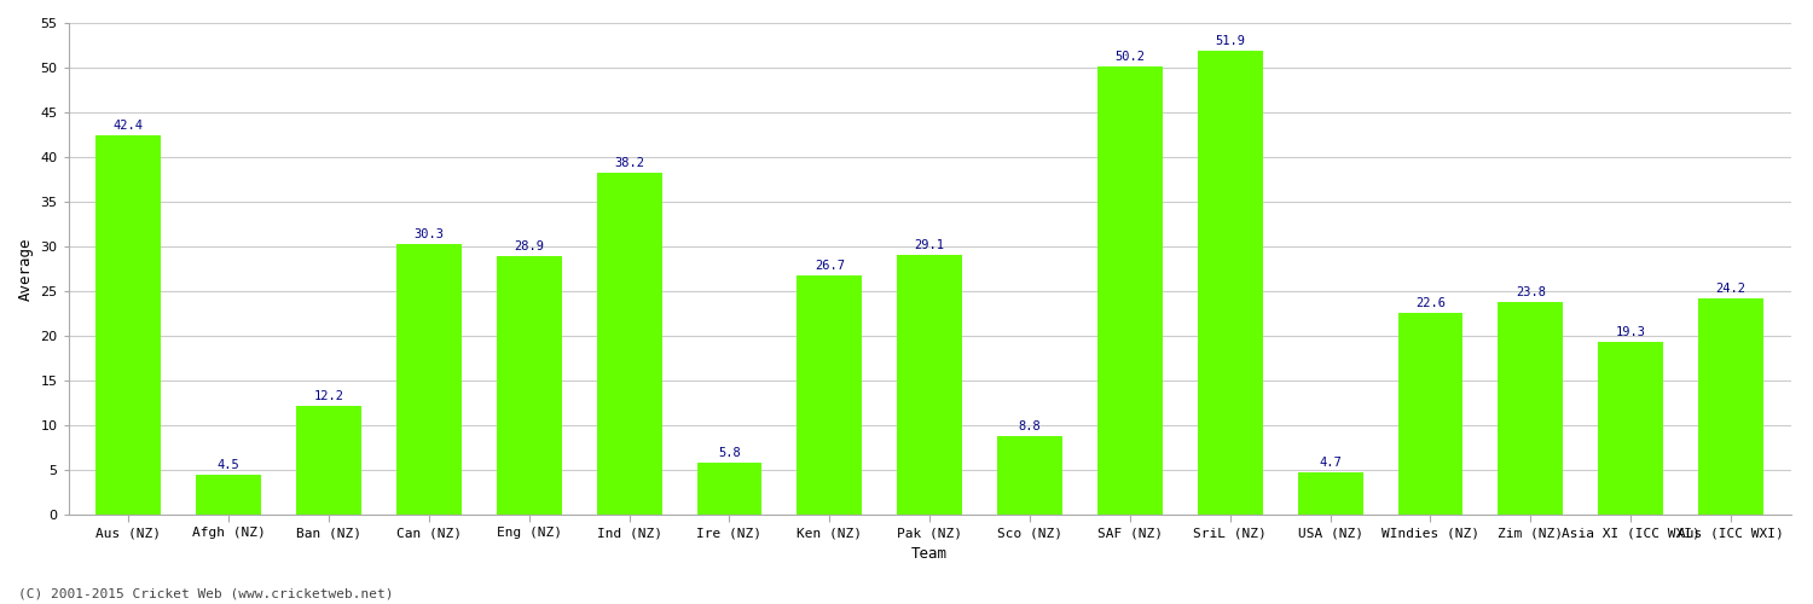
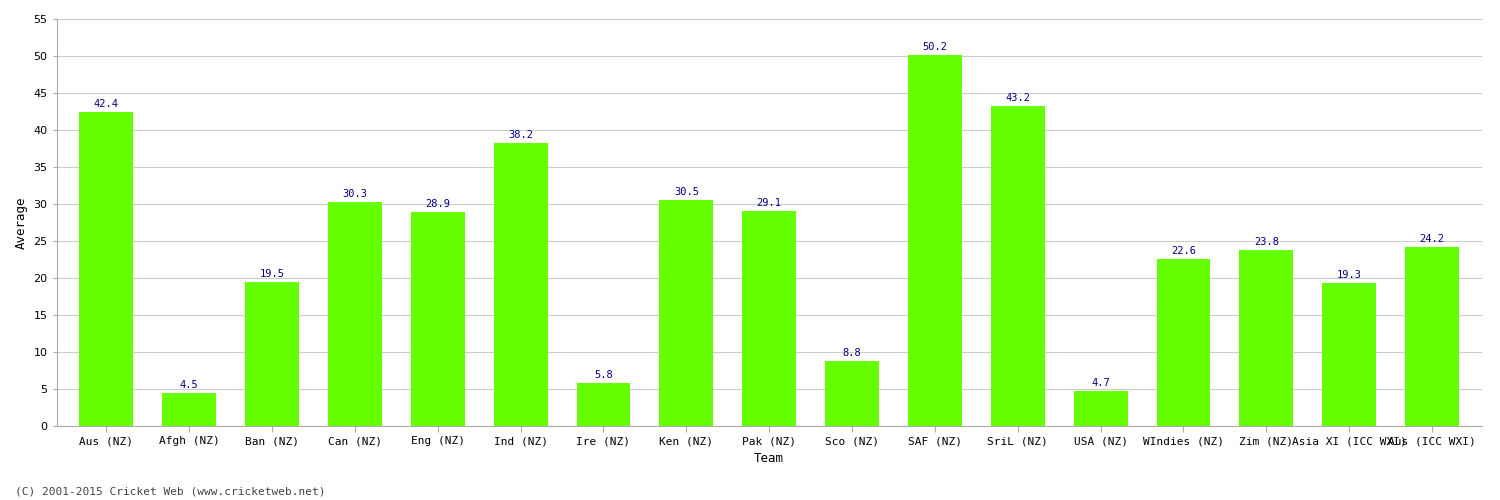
Ban (NZ): 12.2 -> 19.5
Ken (NZ): 26.7 -> 30.5
SriL (NZ): 51.9 -> 43.2
